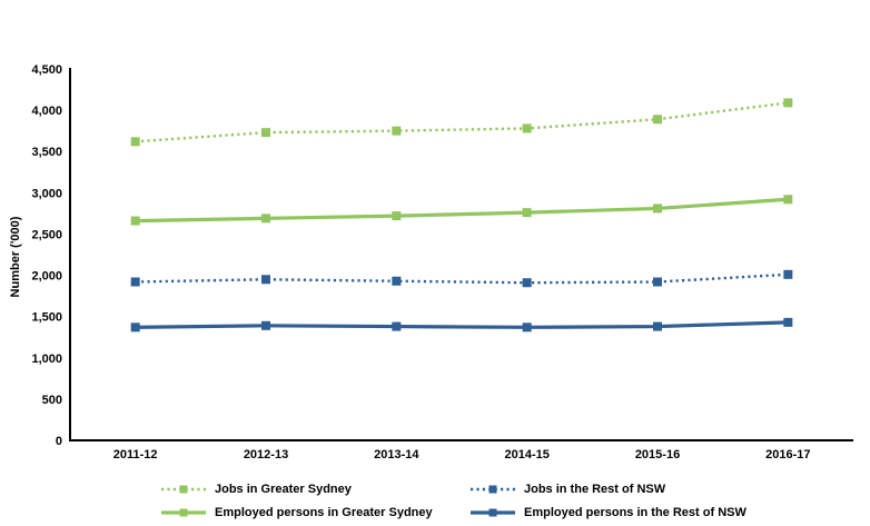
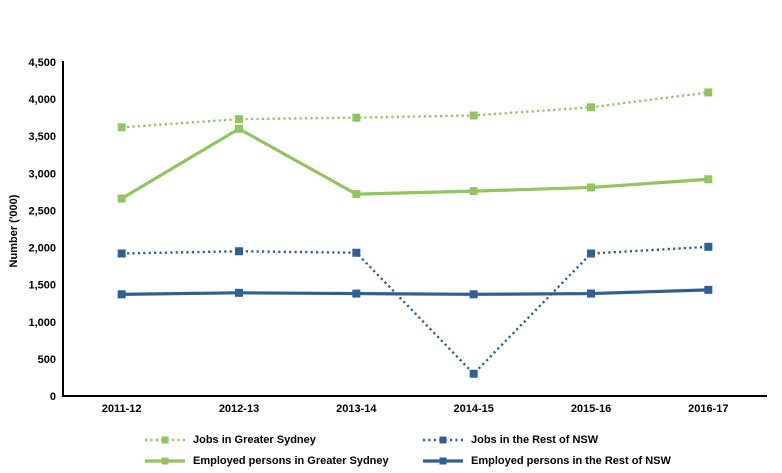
Employed persons in Greater Sydney/2012-13: 2700 -> 3600
Jobs in the Rest of NSW/2014-15: 1900 -> 300
